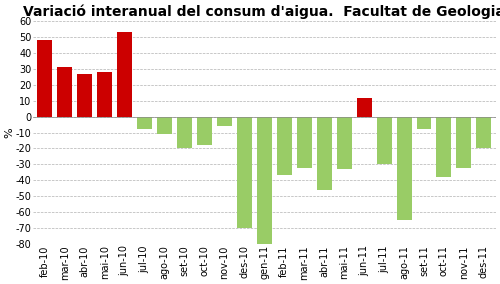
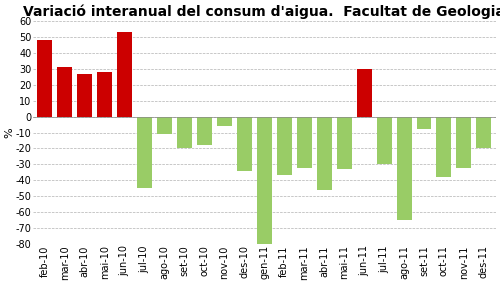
jul-10: -8 -> -45
des-10: -70 -> -34
jun-11: 12 -> 30
